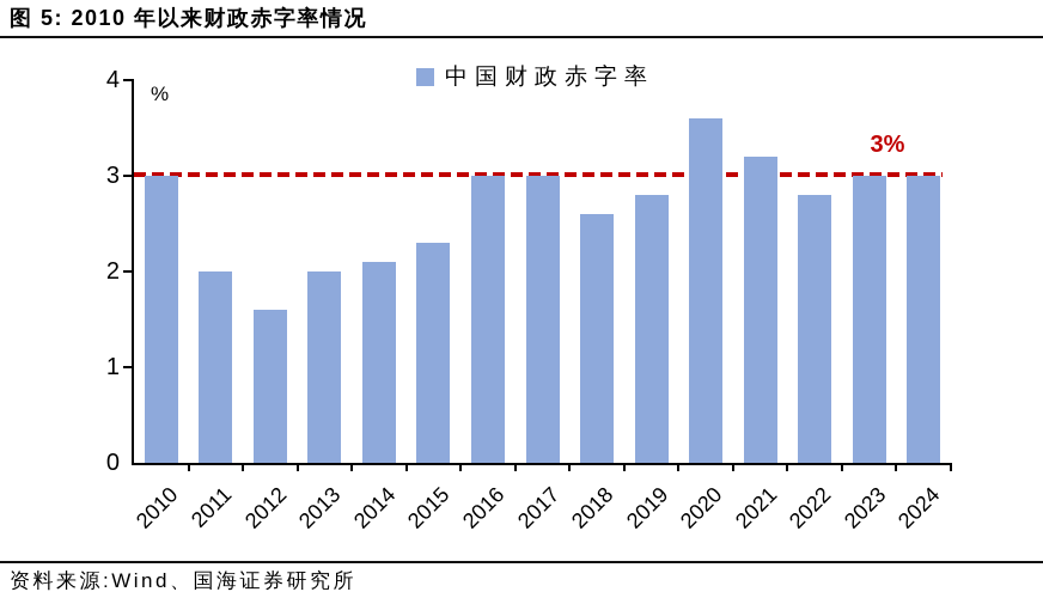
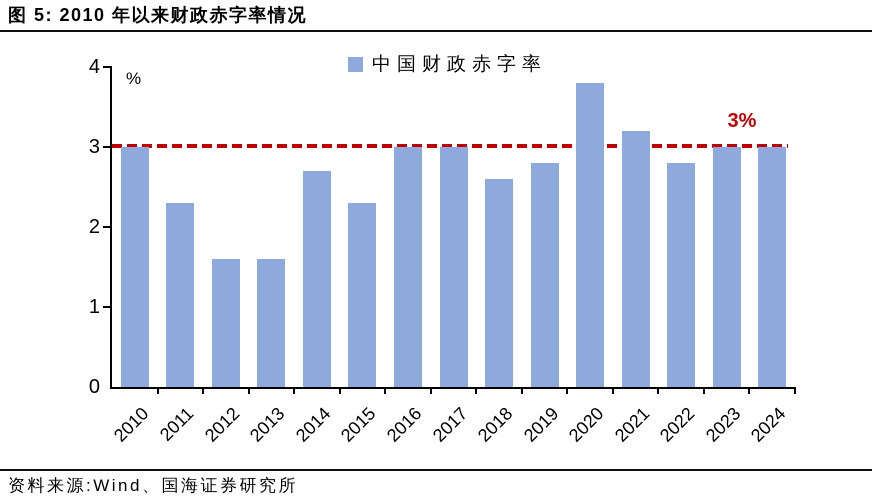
2011: 2.0 -> 2.3
2013: 2.0 -> 1.6
2014: 2.1 -> 2.7
2020: 3.6 -> 3.8
